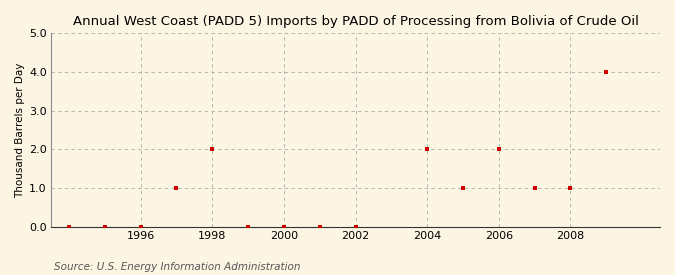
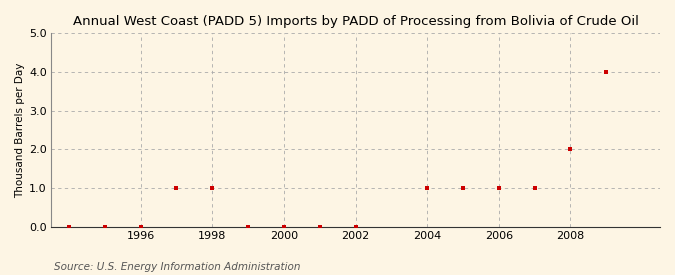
1998: 2 -> 1
2004: 2 -> 1
2006: 2 -> 1
2008: 1 -> 2
